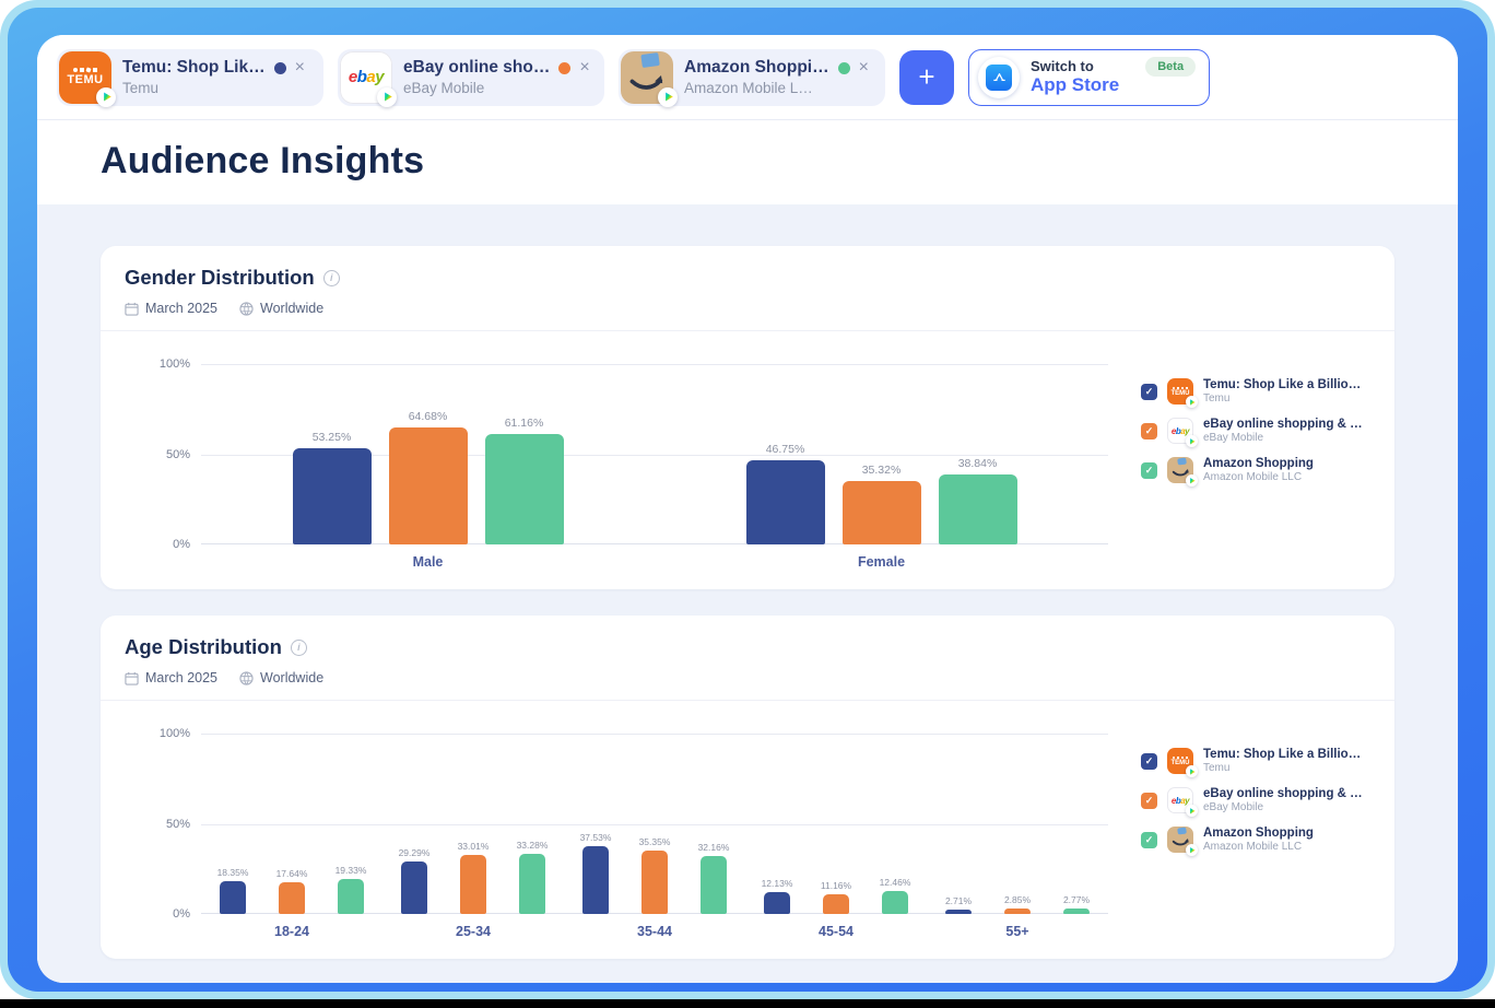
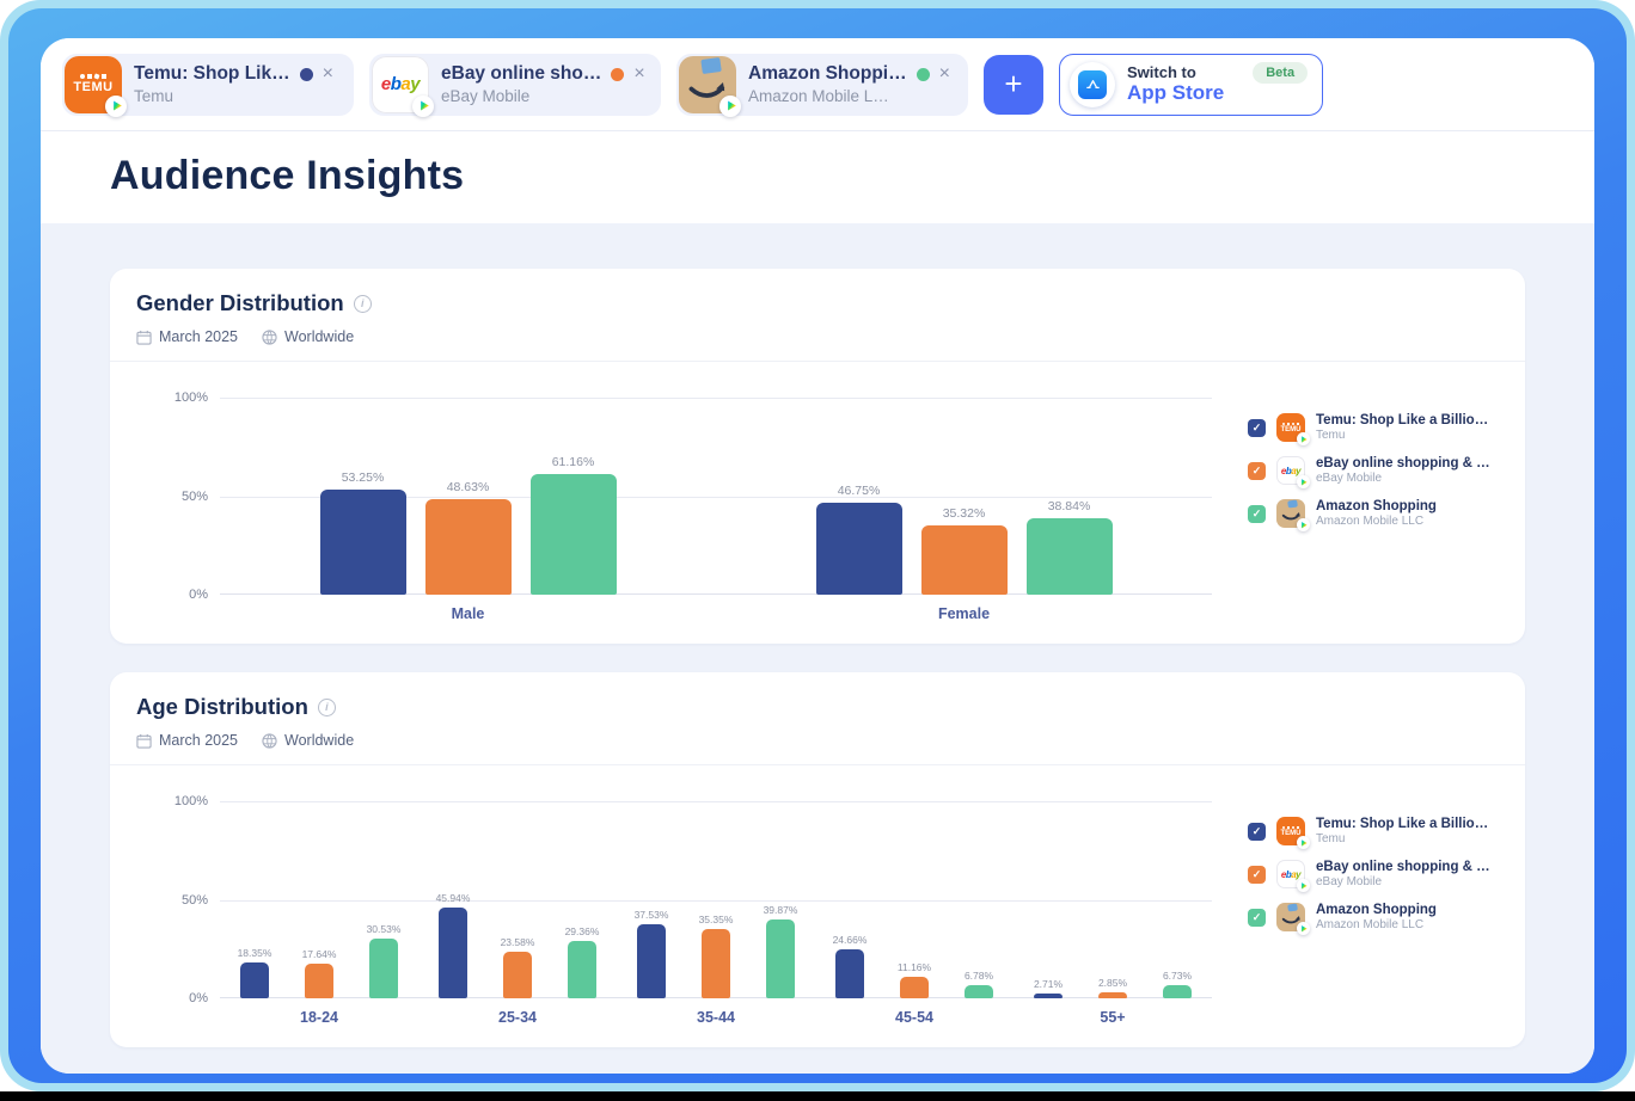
Gender Distribution/eBay online shopping & …/Male: 64.68% -> 48.63%
Age Distribution/Amazon Shopping/18-24: 19.33% -> 30.53%
Age Distribution/Temu: Shop Like a Billio…/25-34: 29.29% -> 45.94%
Age Distribution/eBay online shopping & …/25-34: 33.01% -> 23.58%
Age Distribution/Amazon Shopping/25-34: 33.28% -> 29.36%
Age Distribution/Amazon Shopping/35-44: 32.16% -> 39.87%
Age Distribution/Temu: Shop Like a Billio…/45-54: 12.13% -> 24.66%
Age Distribution/Amazon Shopping/45-54: 12.46% -> 6.78%
Age Distribution/Amazon Shopping/55+: 2.77% -> 6.73%
